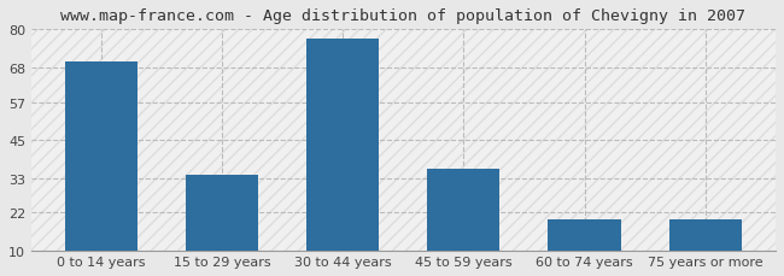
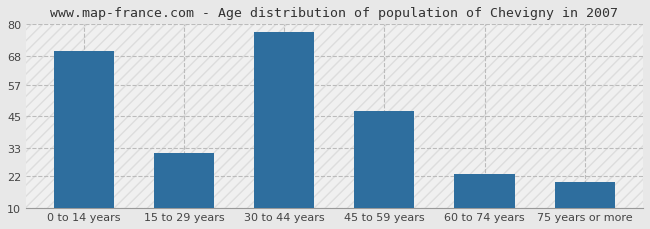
15 to 29 years: 34 -> 31
45 to 59 years: 36 -> 47
60 to 74 years: 20 -> 23
